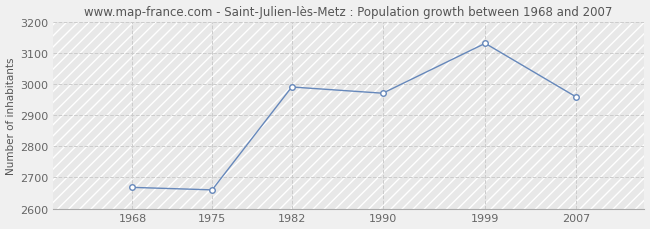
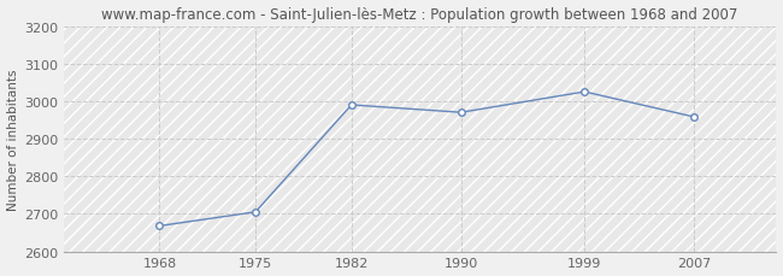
1975: 2660 -> 2705
1999: 3130 -> 3025
